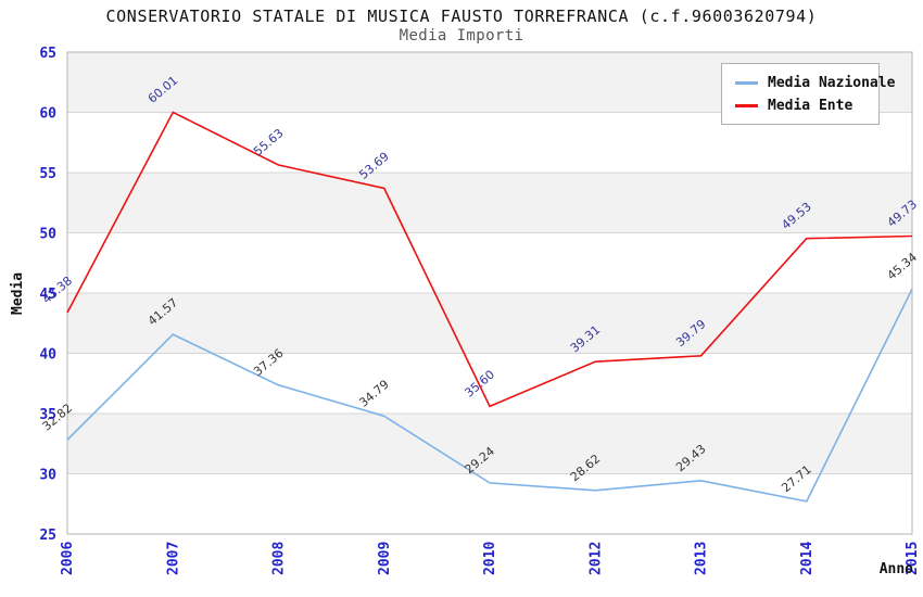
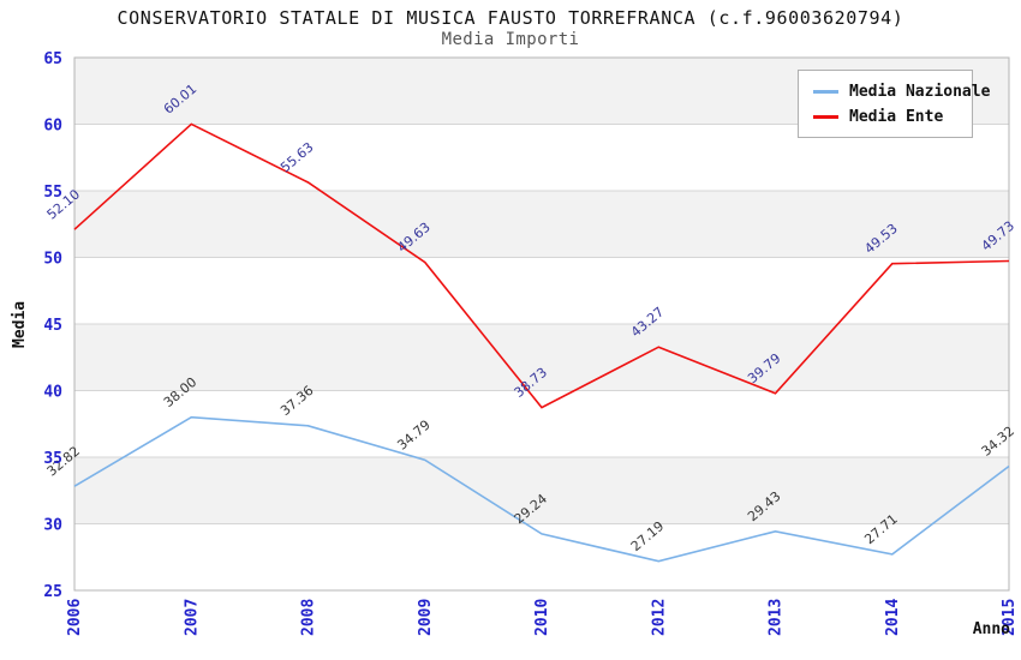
Media Ente/2006: 43.38 -> 52.10
Media Nazionale/2007: 41.57 -> 38.00
Media Ente/2009: 53.69 -> 49.63
Media Ente/2010: 35.60 -> 38.73
Media Nazionale/2012: 28.62 -> 27.19
Media Ente/2012: 39.31 -> 43.27
Media Nazionale/2015: 45.34 -> 34.32
